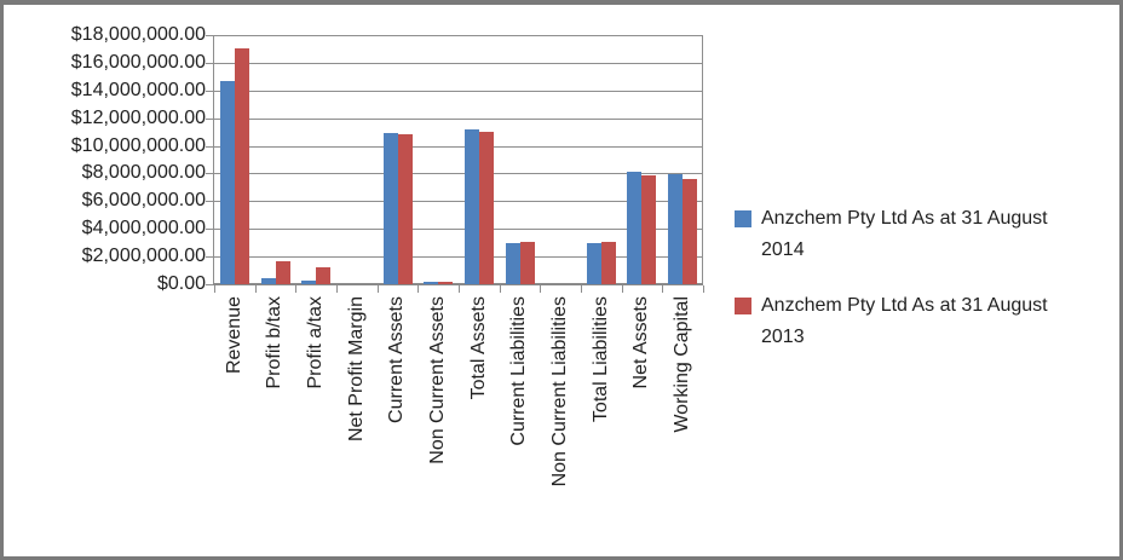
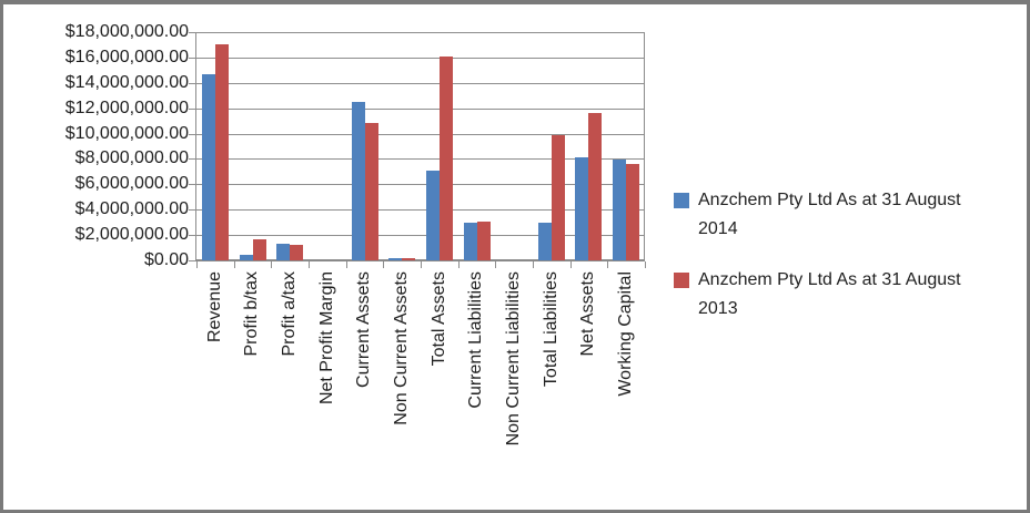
Anzchem Pty Ltd As at 31 August 2014/Profit a/tax: $300000 -> $1300000
Anzchem Pty Ltd As at 31 August 2014/Current Assets: $10900000 -> $12500000
Anzchem Pty Ltd As at 31 August 2014/Total Assets: $11200000 -> $7100000
Anzchem Pty Ltd As at 31 August 2013/Total Assets: $11000000 -> $16100000
Anzchem Pty Ltd As at 31 August 2013/Total Liabilities: $3100000 -> $9900000
Anzchem Pty Ltd As at 31 August 2013/Net Assets: $7900000 -> $11600000
